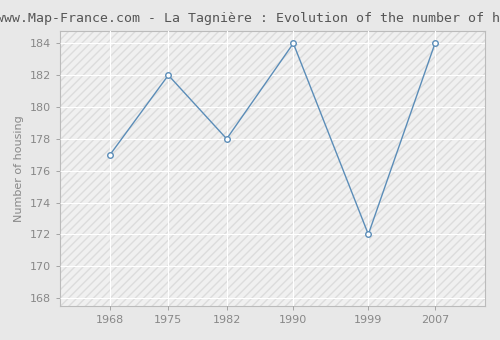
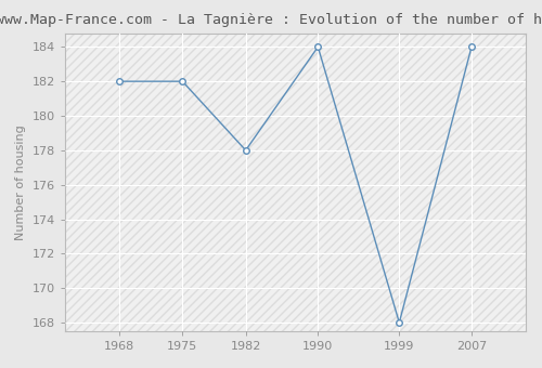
1968: 177 -> 182
1999: 172 -> 168
